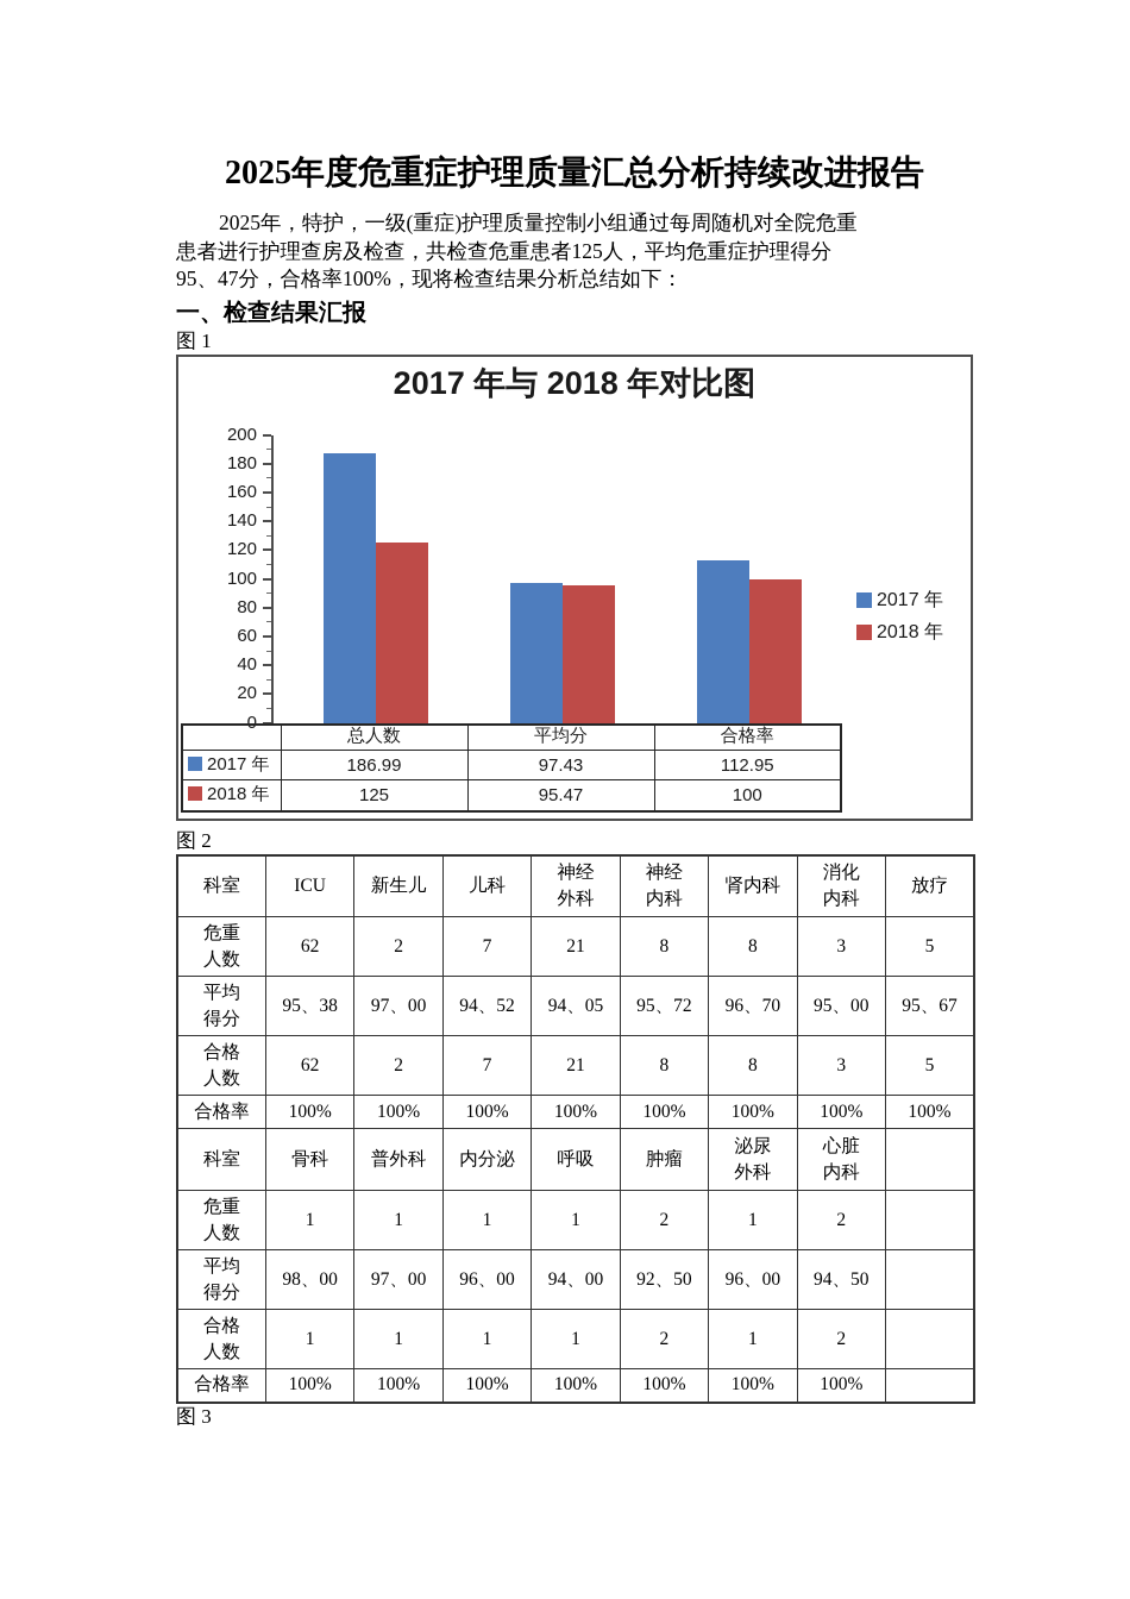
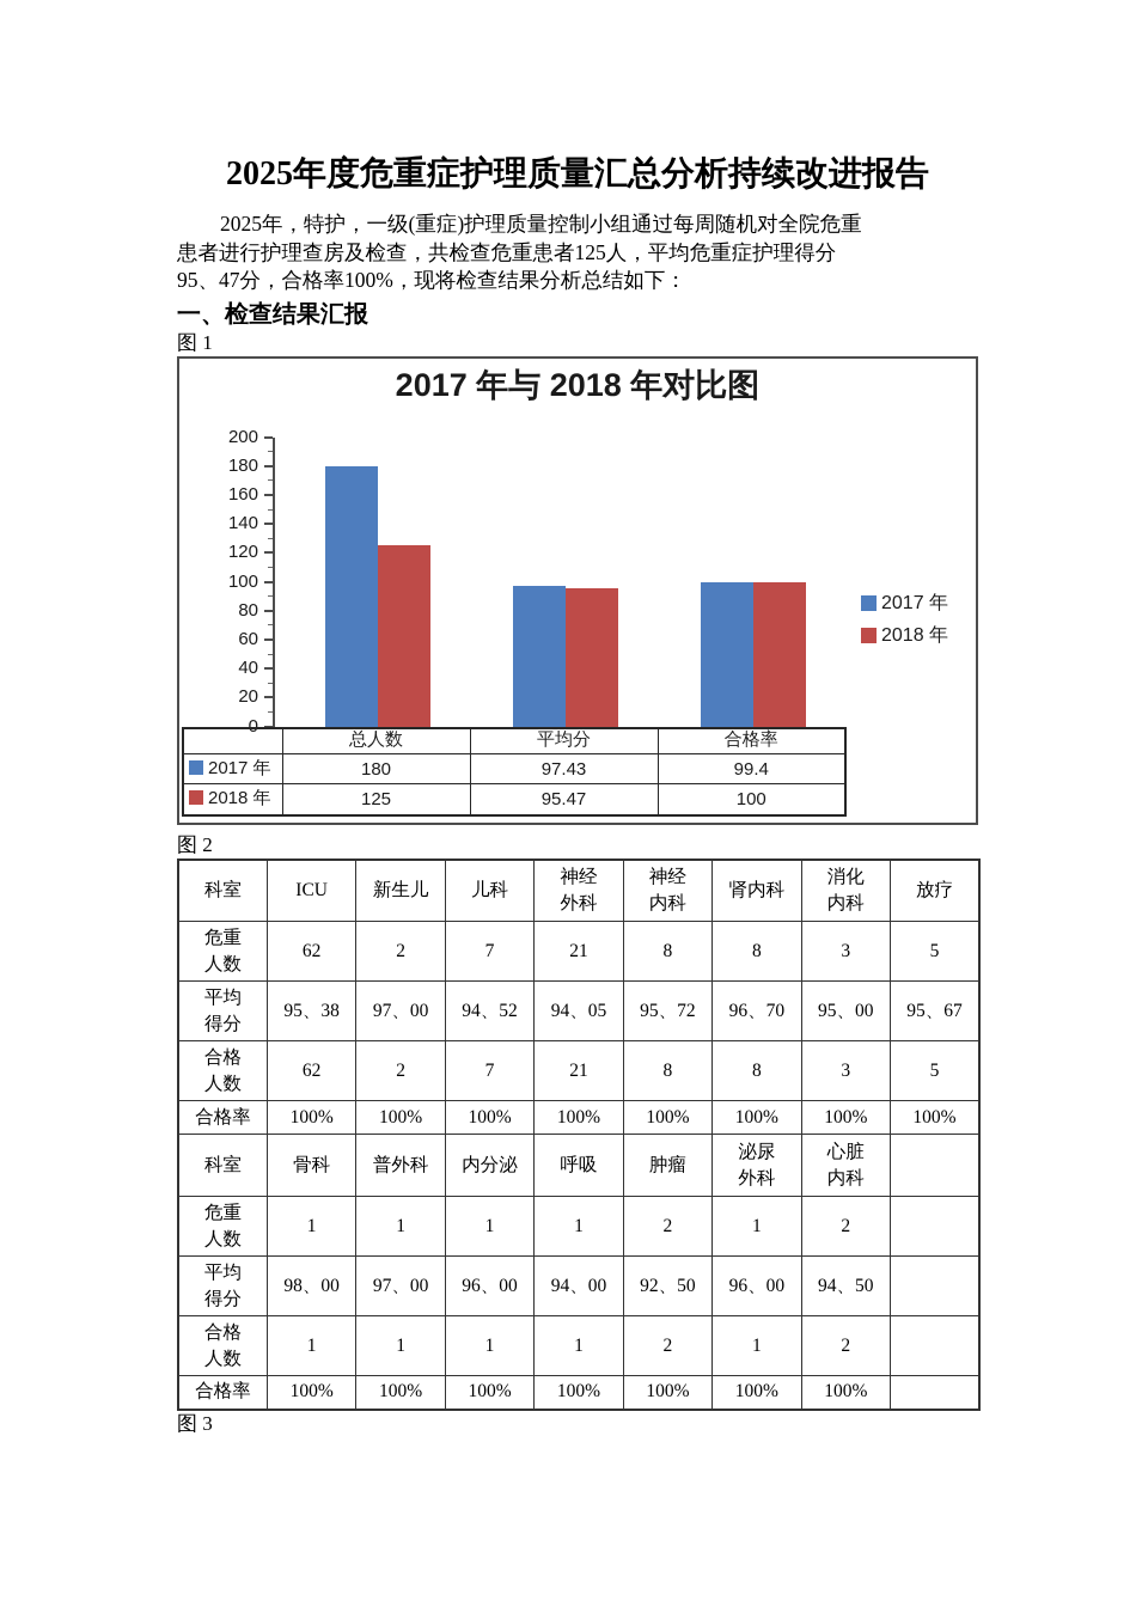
2017 年/总人数: 186.99 -> 180
2017 年/合格率: 112.95 -> 99.4
